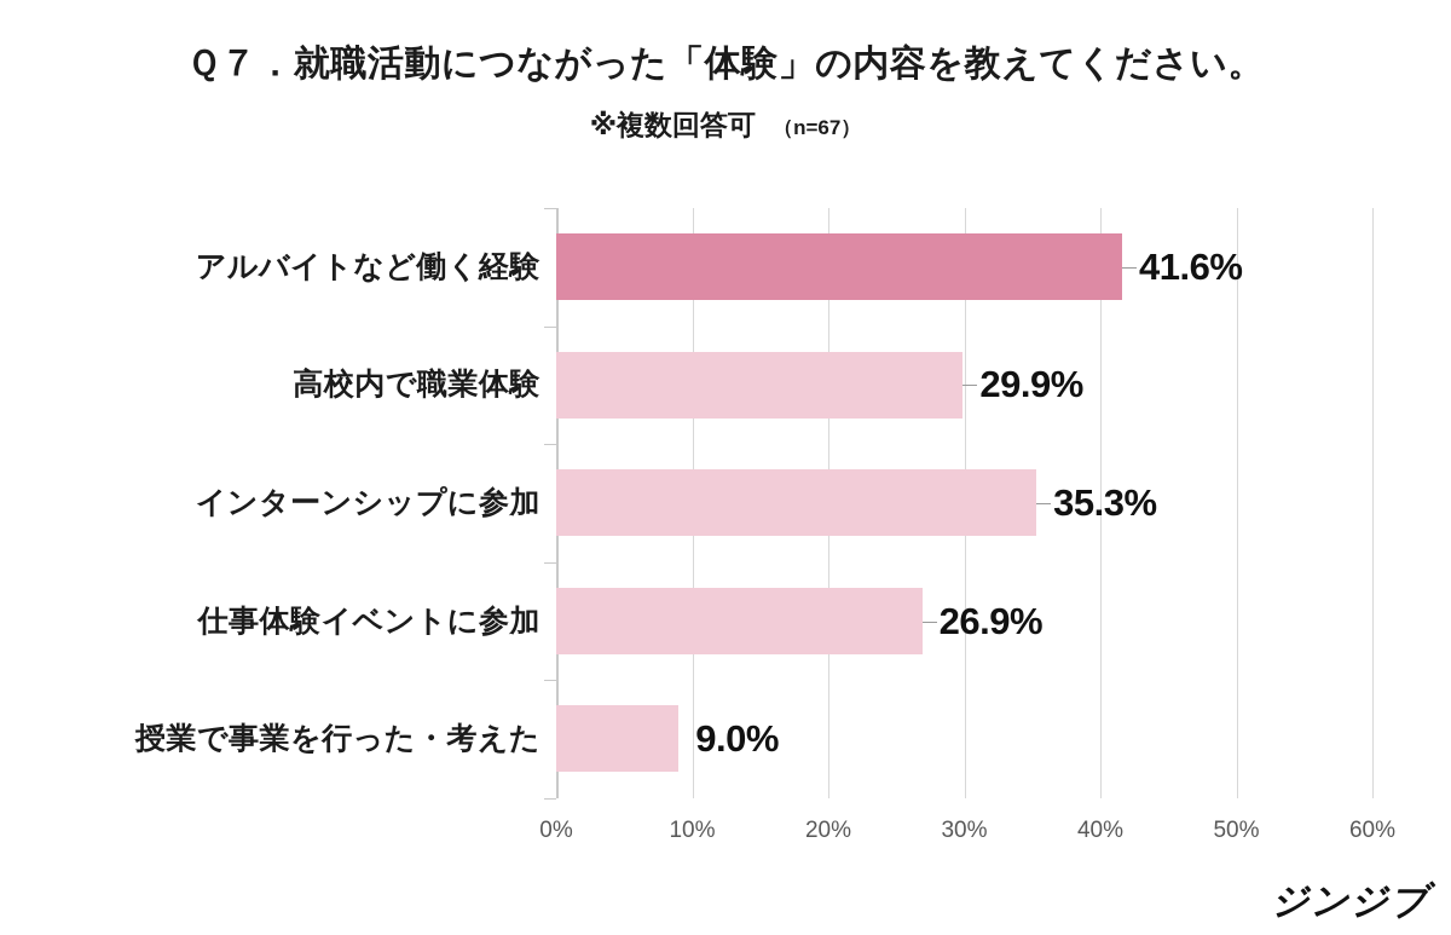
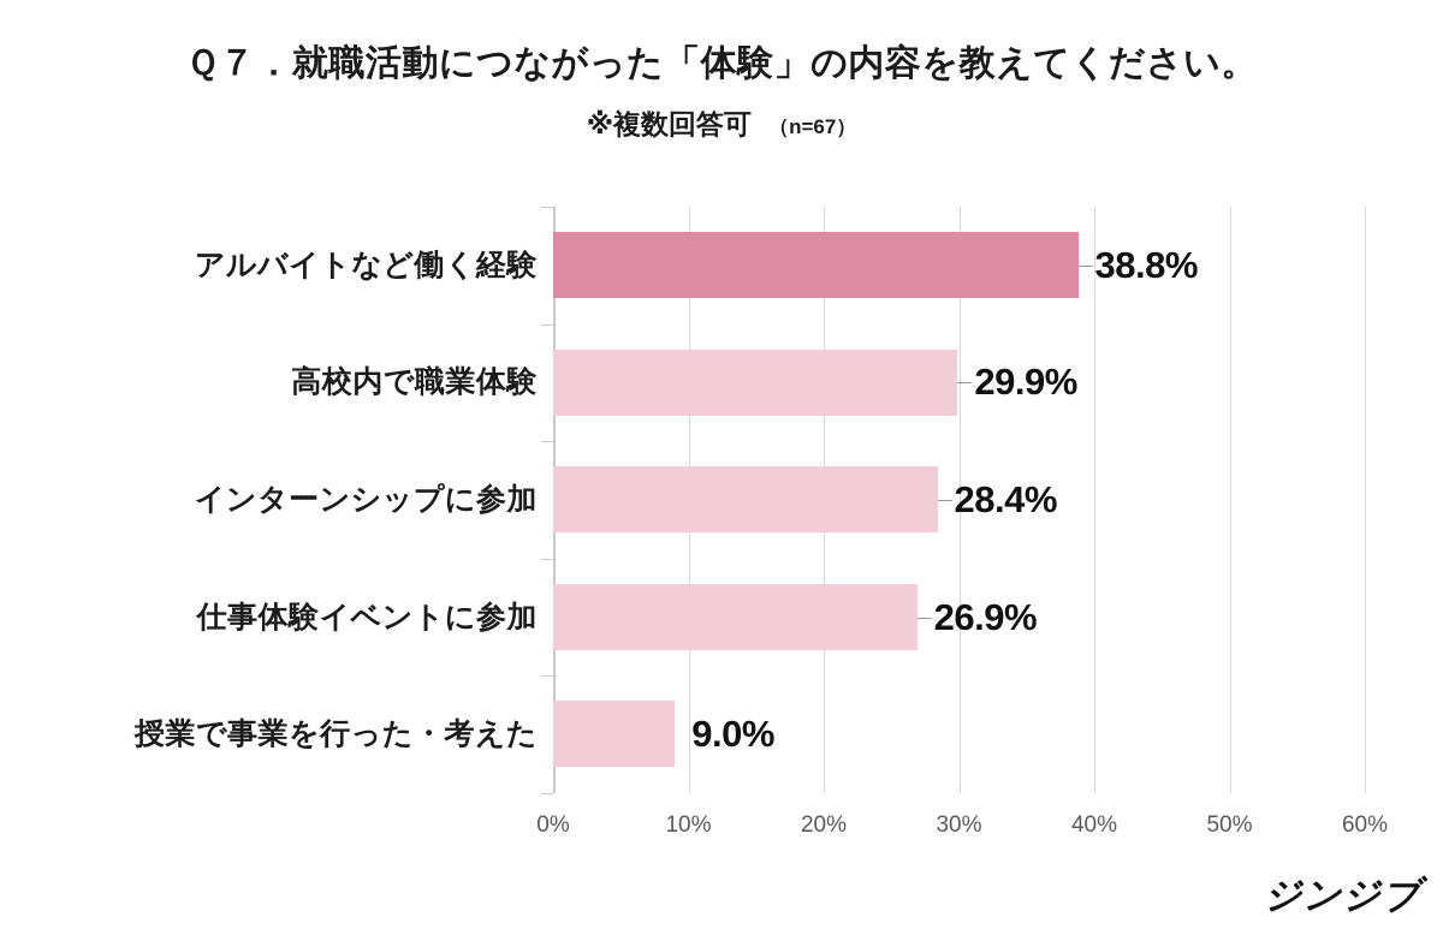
アルバイトなど働く経験: 41.6% -> 38.8%
インターンシップに参加: 35.3% -> 28.4%
